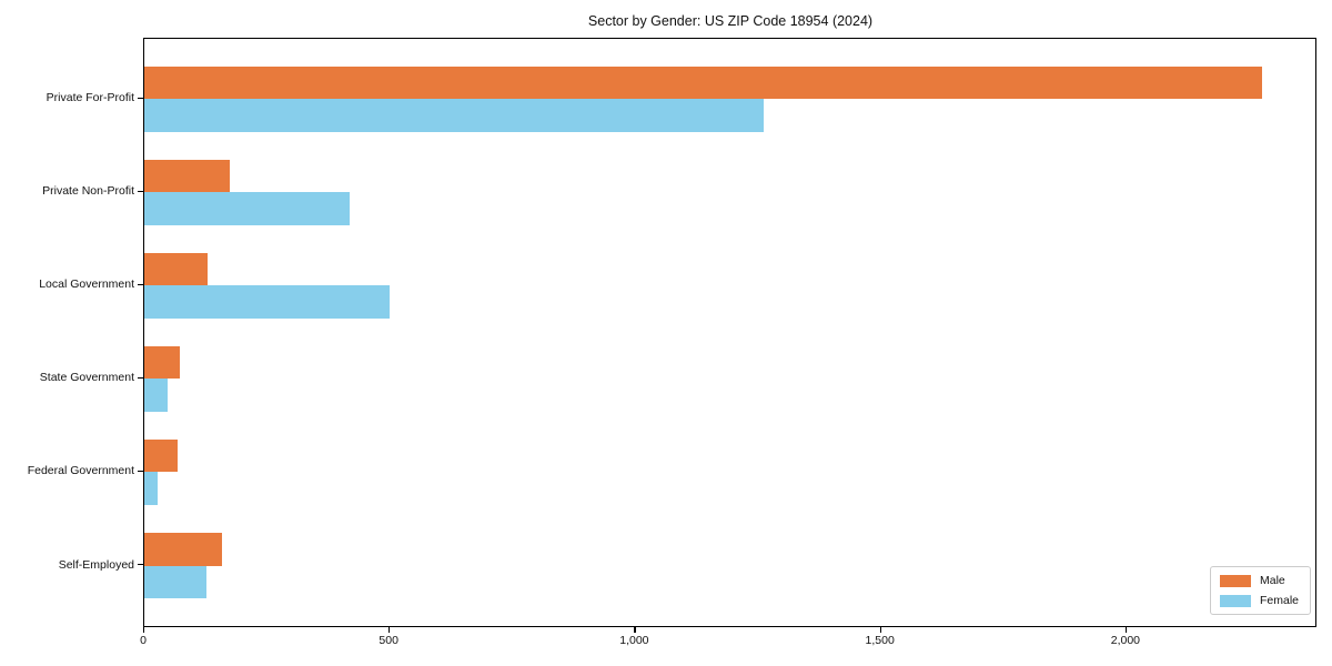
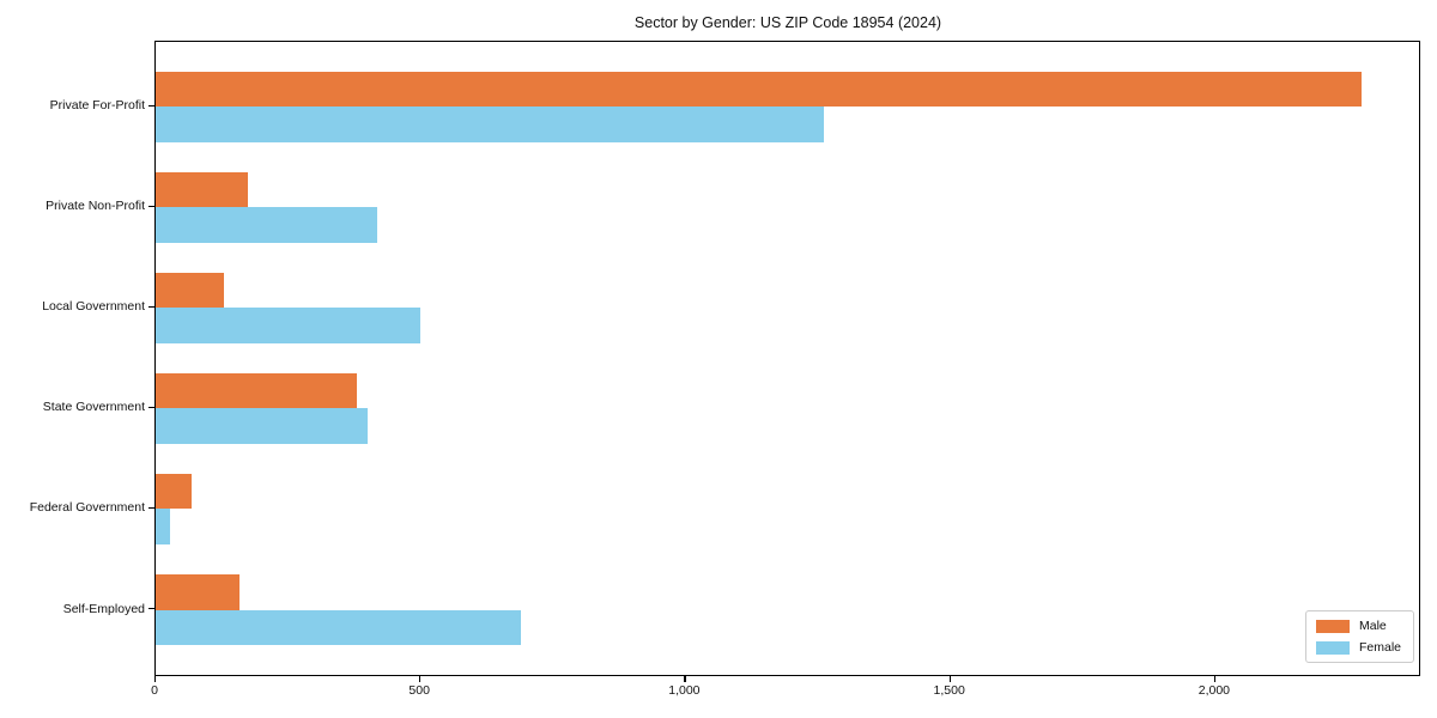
Male/State Government: 70 -> 380
Female/State Government: 50 -> 400
Female/Self-Employed: 130 -> 690
